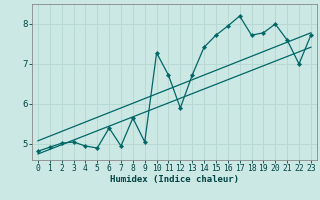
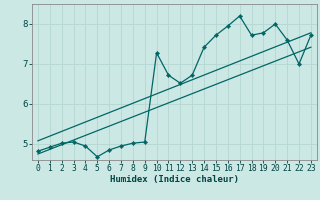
5: 4.90 -> 4.68
6: 5.40 -> 4.85
8: 5.65 -> 5.02
12: 5.90 -> 6.52
